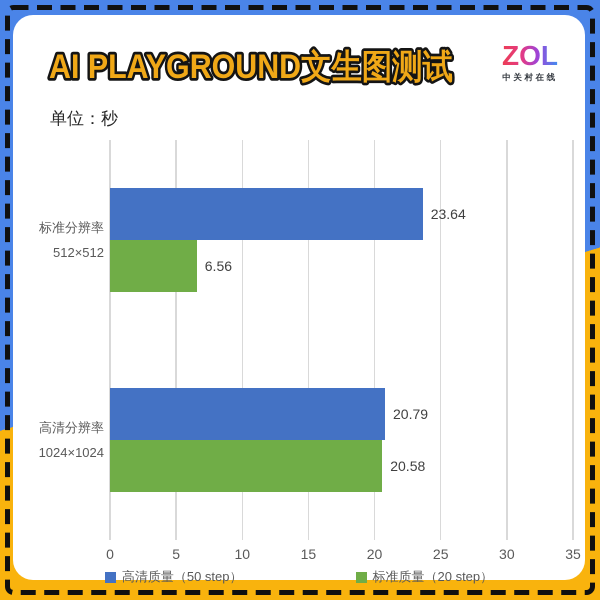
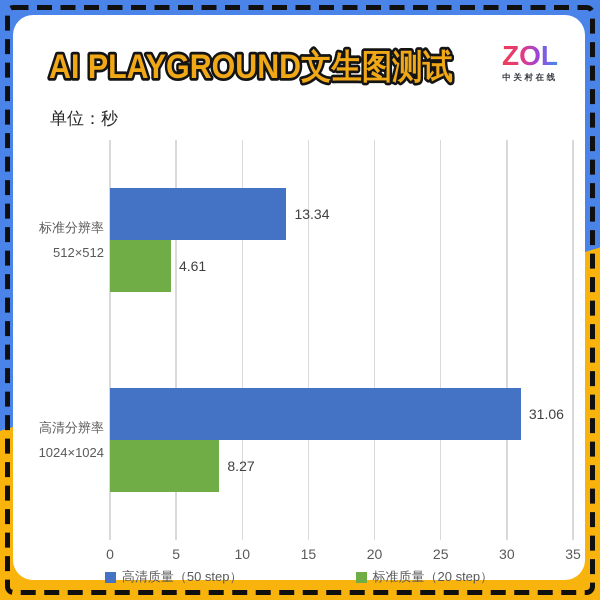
高清质量（50 step）/标准分辨率 512×512: 23.64 -> 13.34
标准质量（20 step）/标准分辨率 512×512: 6.56 -> 4.61
高清质量（50 step）/高清分辨率 1024×1024: 20.79 -> 31.06
标准质量（20 step）/高清分辨率 1024×1024: 20.58 -> 8.27
